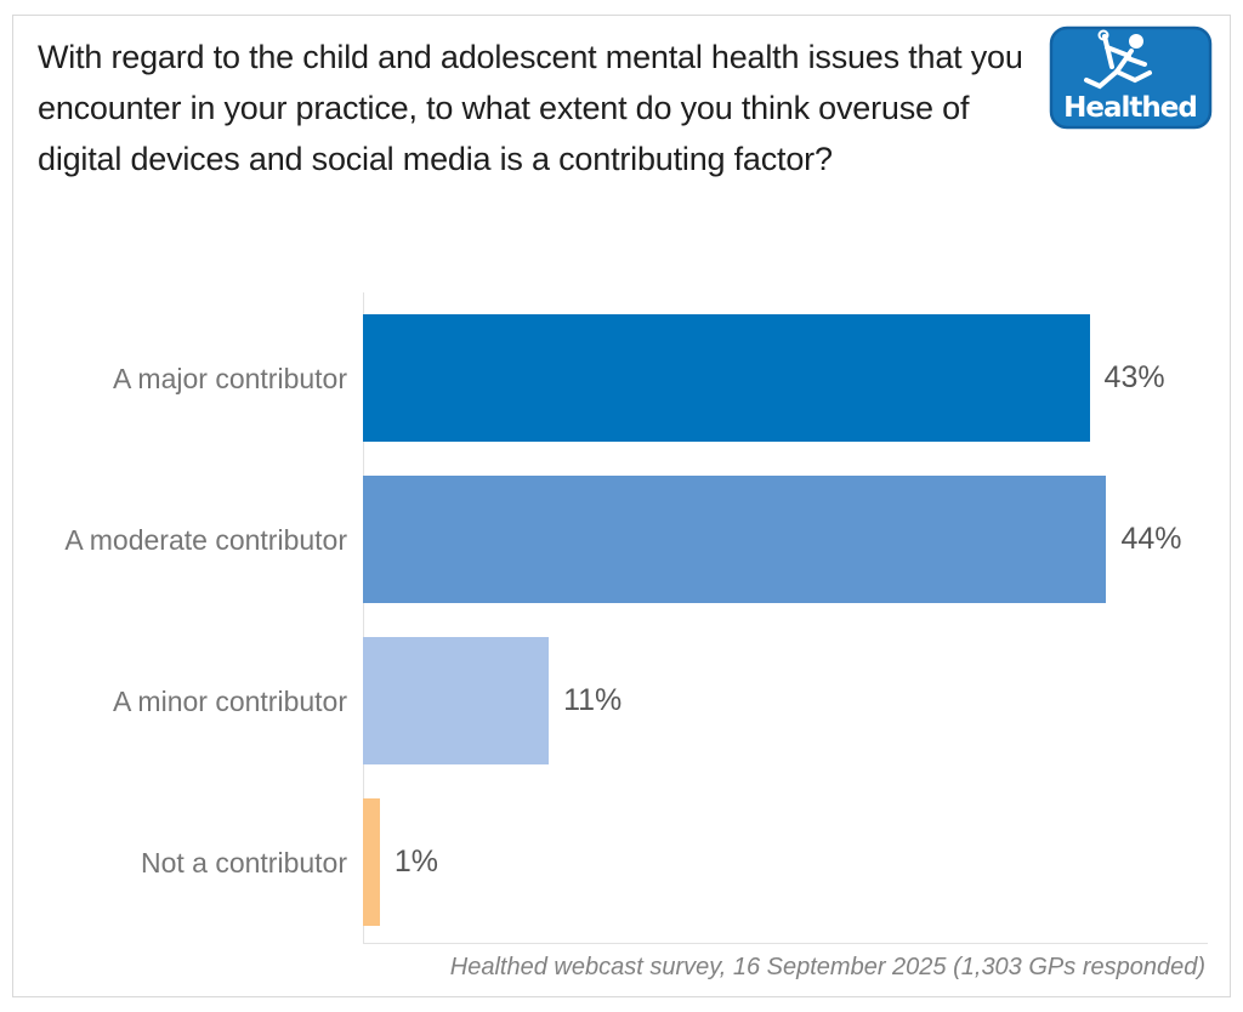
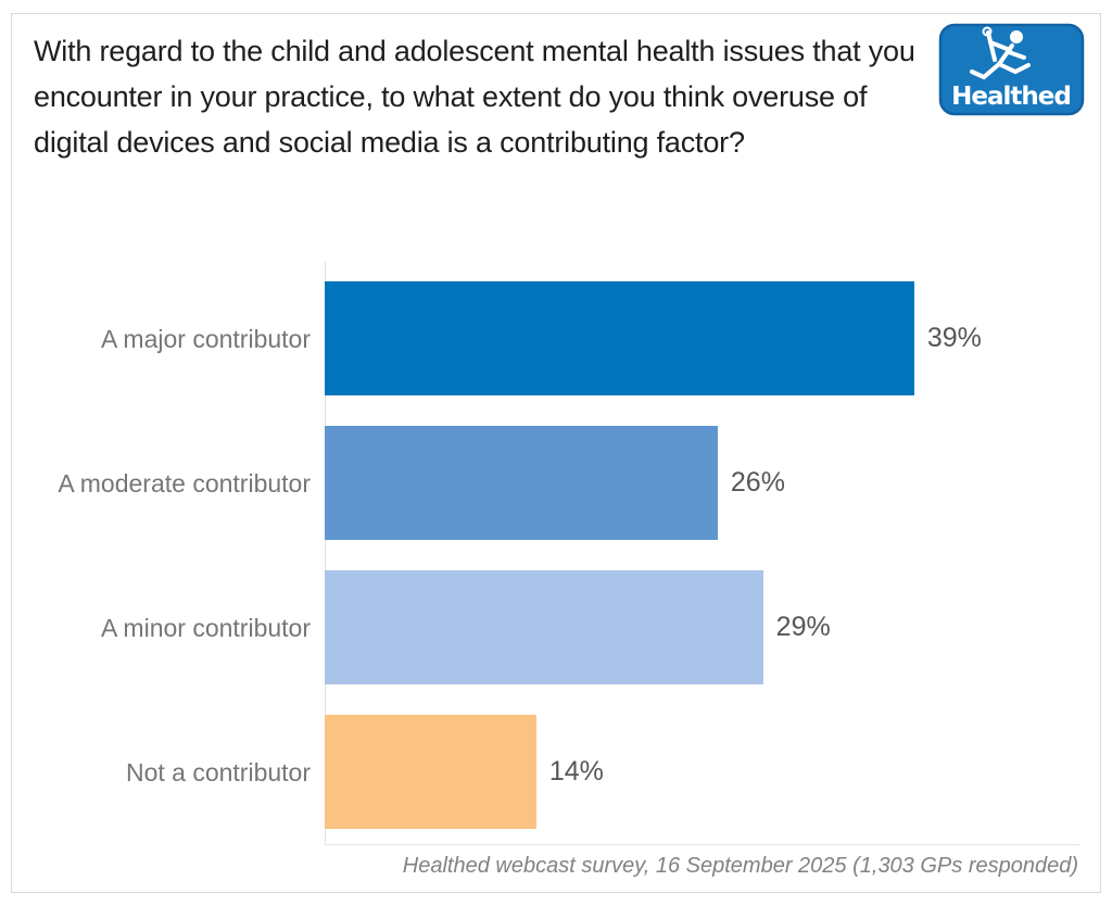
A major contributor: 43% -> 39%
A moderate contributor: 44% -> 26%
A minor contributor: 11% -> 29%
Not a contributor: 1% -> 14%
